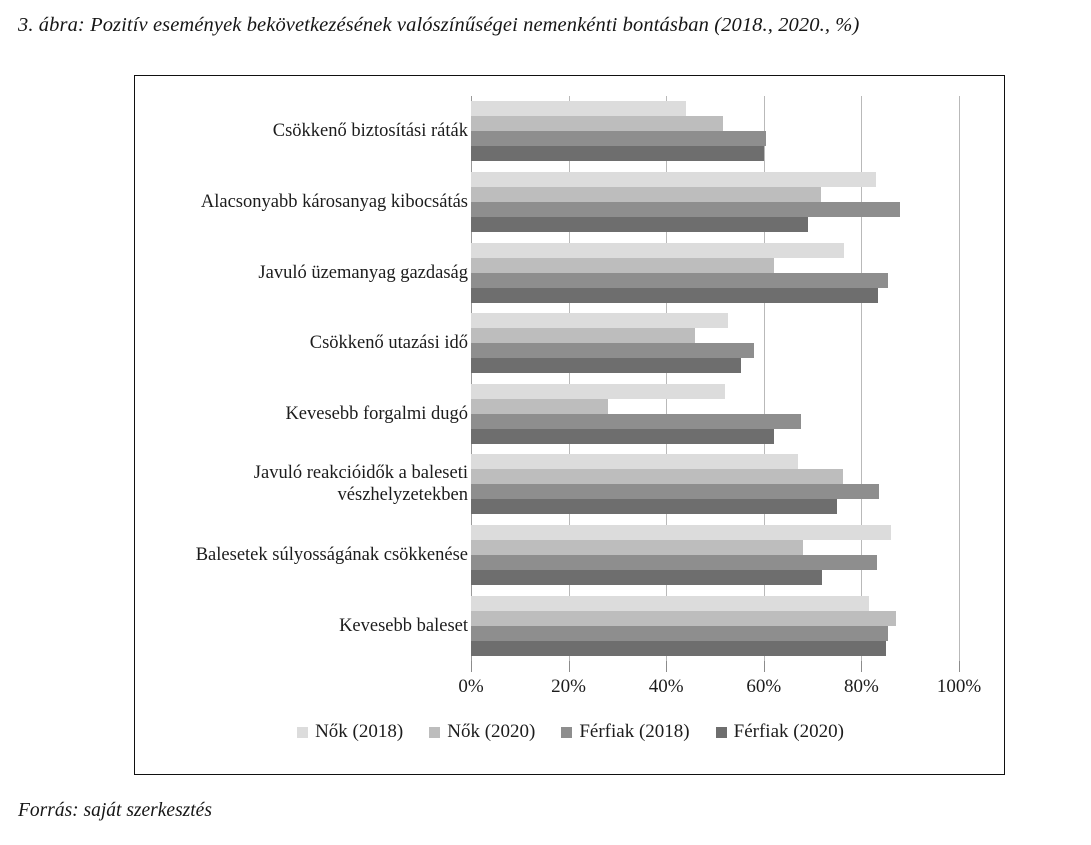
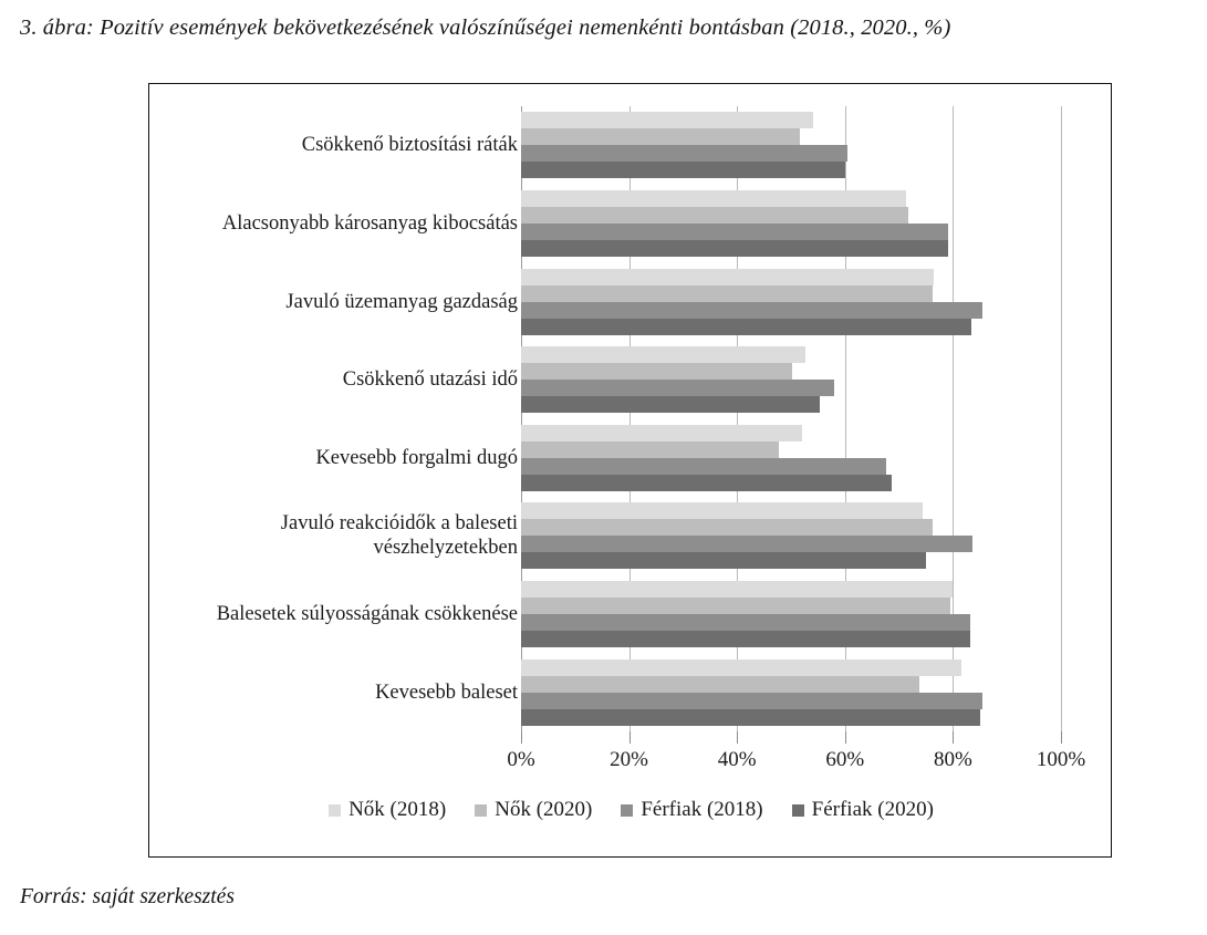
Nők (2018)/Csökkenő biztosítási ráták: 44% -> 54%
Nők (2018)/Alacsonyabb károsanyag kibocsátás: 83% -> 71%
Férfiak (2018)/Alacsonyabb károsanyag kibocsátás: 88% -> 79%
Férfiak (2020)/Alacsonyabb károsanyag kibocsátás: 69% -> 79%
Nők (2020)/Javuló üzemanyag gazdaság: 62% -> 76%
Nők (2020)/Csökkenő utazási idő: 46% -> 50%
Nők (2020)/Kevesebb forgalmi dugó: 28% -> 48%
Férfiak (2020)/Kevesebb forgalmi dugó: 62% -> 69%
Nők (2018)/Javuló reakcióidők a baleseti vészhelyzetekben: 67% -> 74%
Nők (2018)/Balesetek súlyosságának csökkenése: 86% -> 80%
Nők (2020)/Balesetek súlyosságának csökkenése: 68% -> 80%
Férfiak (2020)/Balesetek súlyosságának csökkenése: 72% -> 83%
Nők (2020)/Kevesebb baleset: 87% -> 74%
